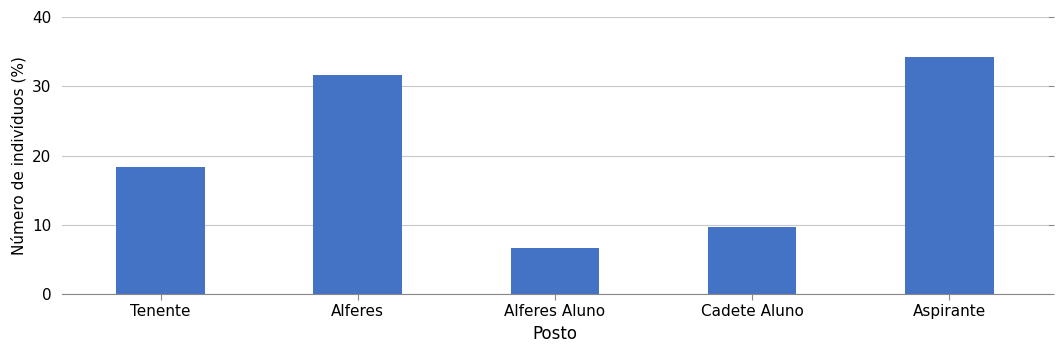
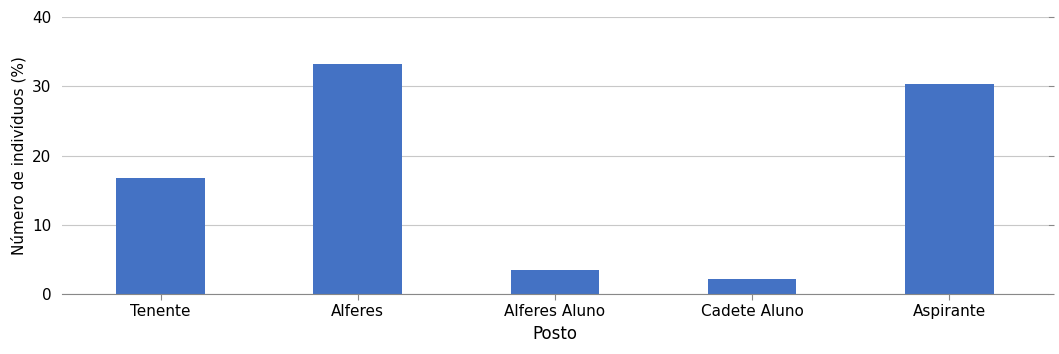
Tenente: 18.4 -> 16.8
Alferes: 31.6 -> 33.2
Alferes Aluno: 6.6 -> 3.4
Cadete Aluno: 9.7 -> 2.2
Aspirante: 34.2 -> 30.4
